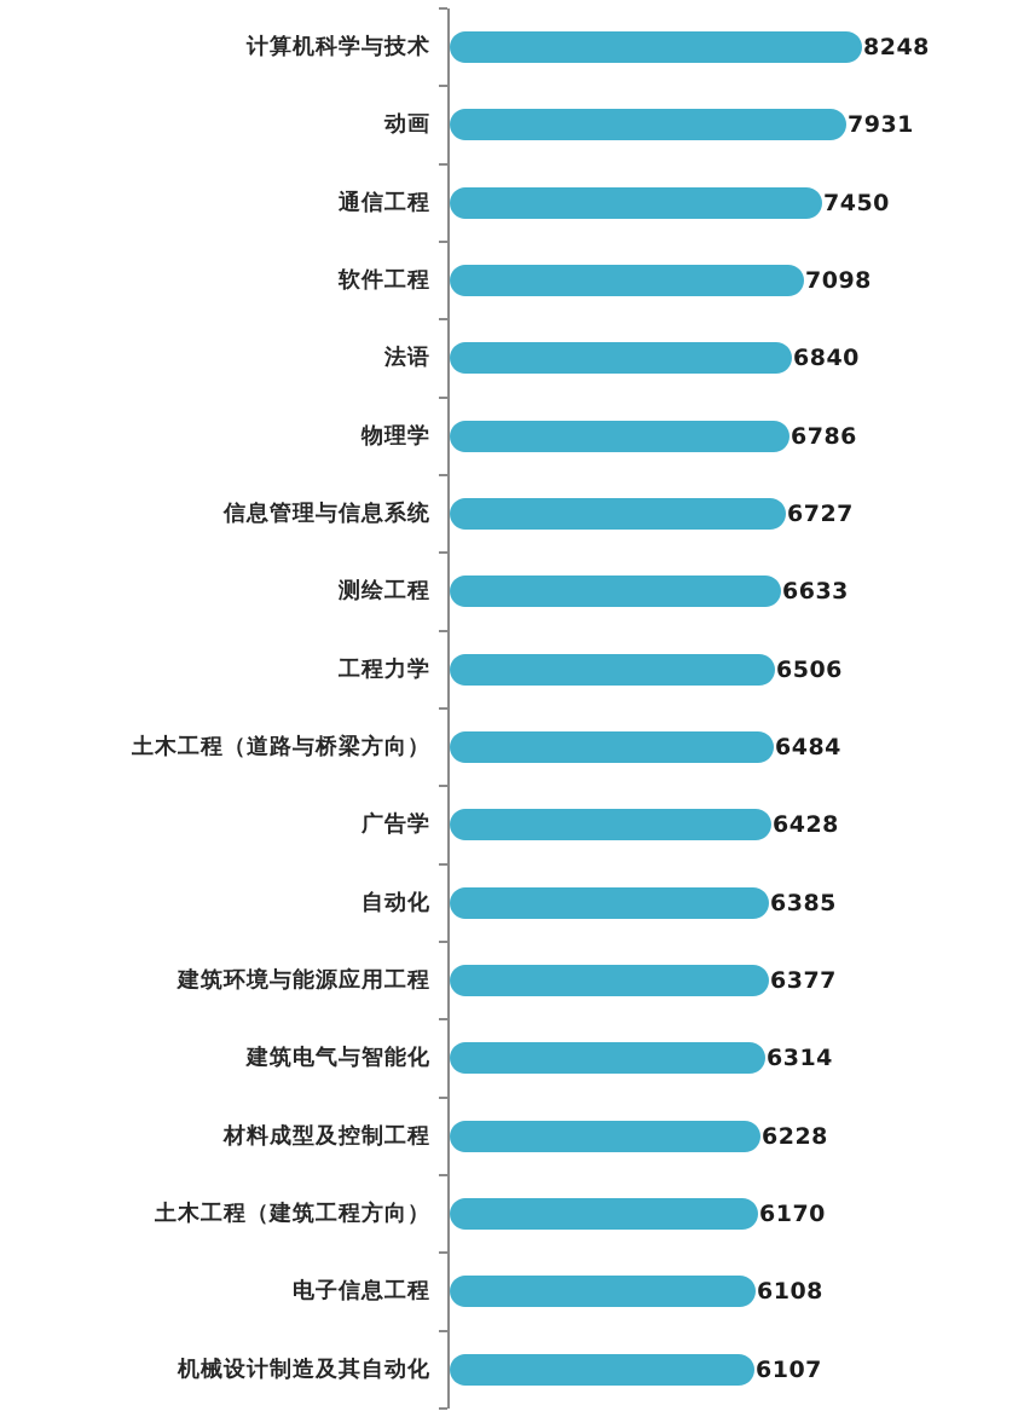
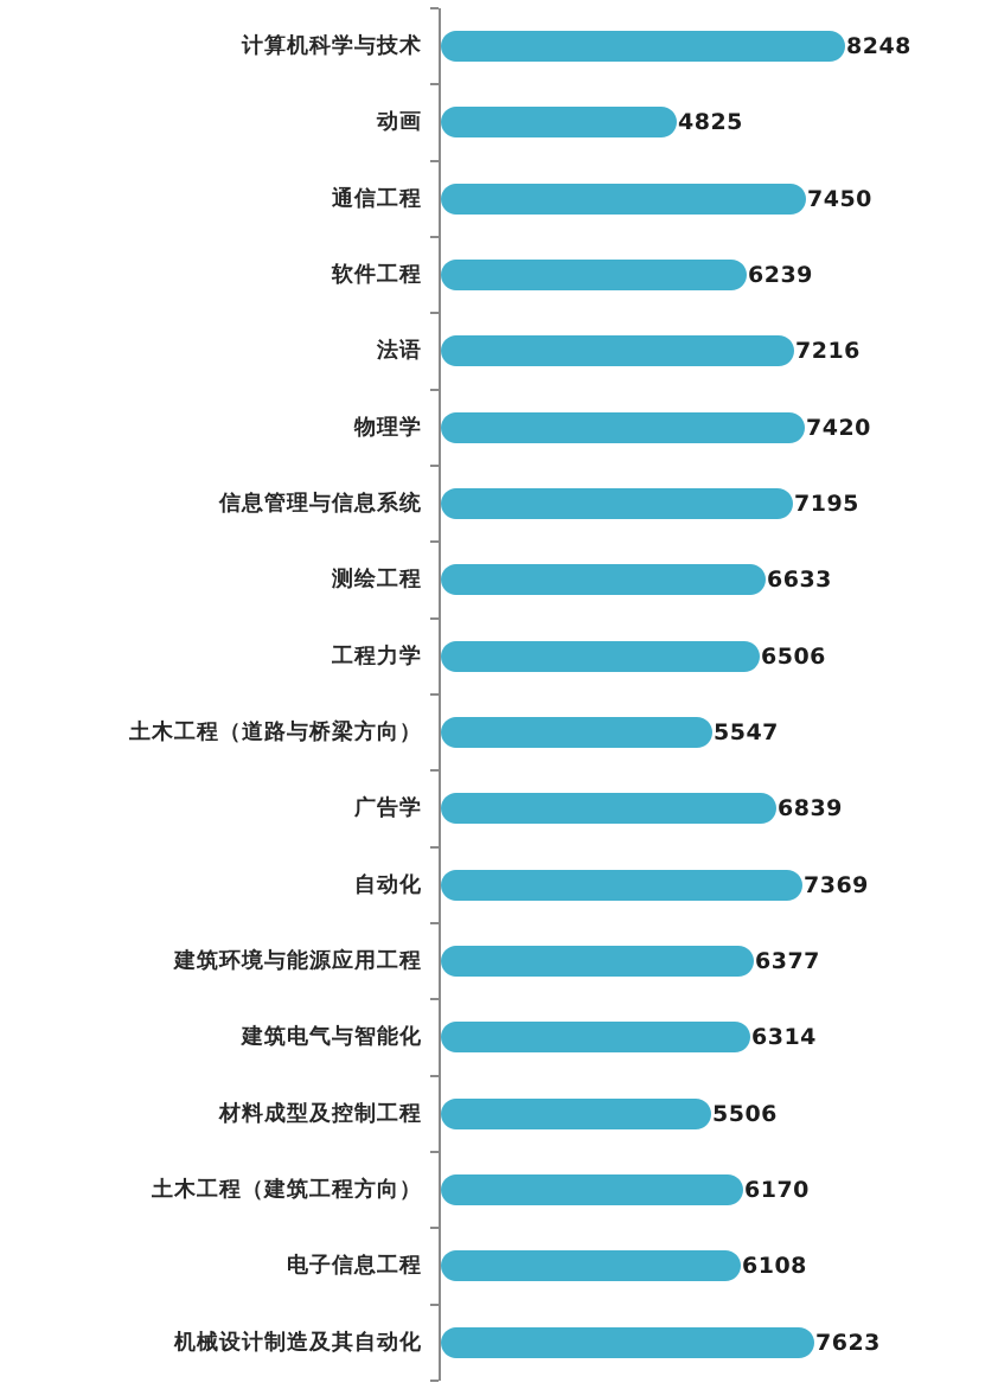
动画: 7931 -> 4825
软件工程: 7098 -> 6239
法语: 6840 -> 7216
物理学: 6786 -> 7420
信息管理与信息系统: 6727 -> 7195
土木工程（道路与桥梁方向）: 6484 -> 5547
广告学: 6428 -> 6839
自动化: 6385 -> 7369
材料成型及控制工程: 6228 -> 5506
机械设计制造及其自动化: 6107 -> 7623
